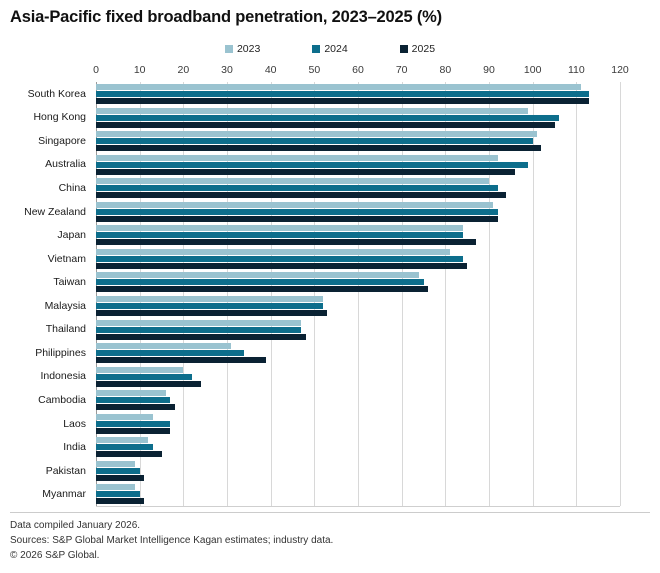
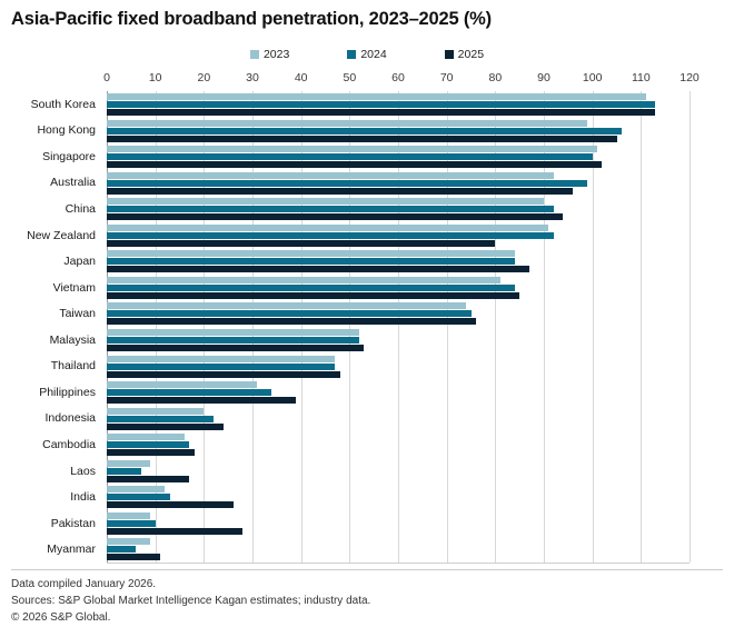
2025/New Zealand: 92 -> 80
2023/Laos: 13 -> 9
2024/Laos: 17 -> 7
2025/India: 15 -> 26
2025/Pakistan: 11 -> 28
2024/Myanmar: 10 -> 6
